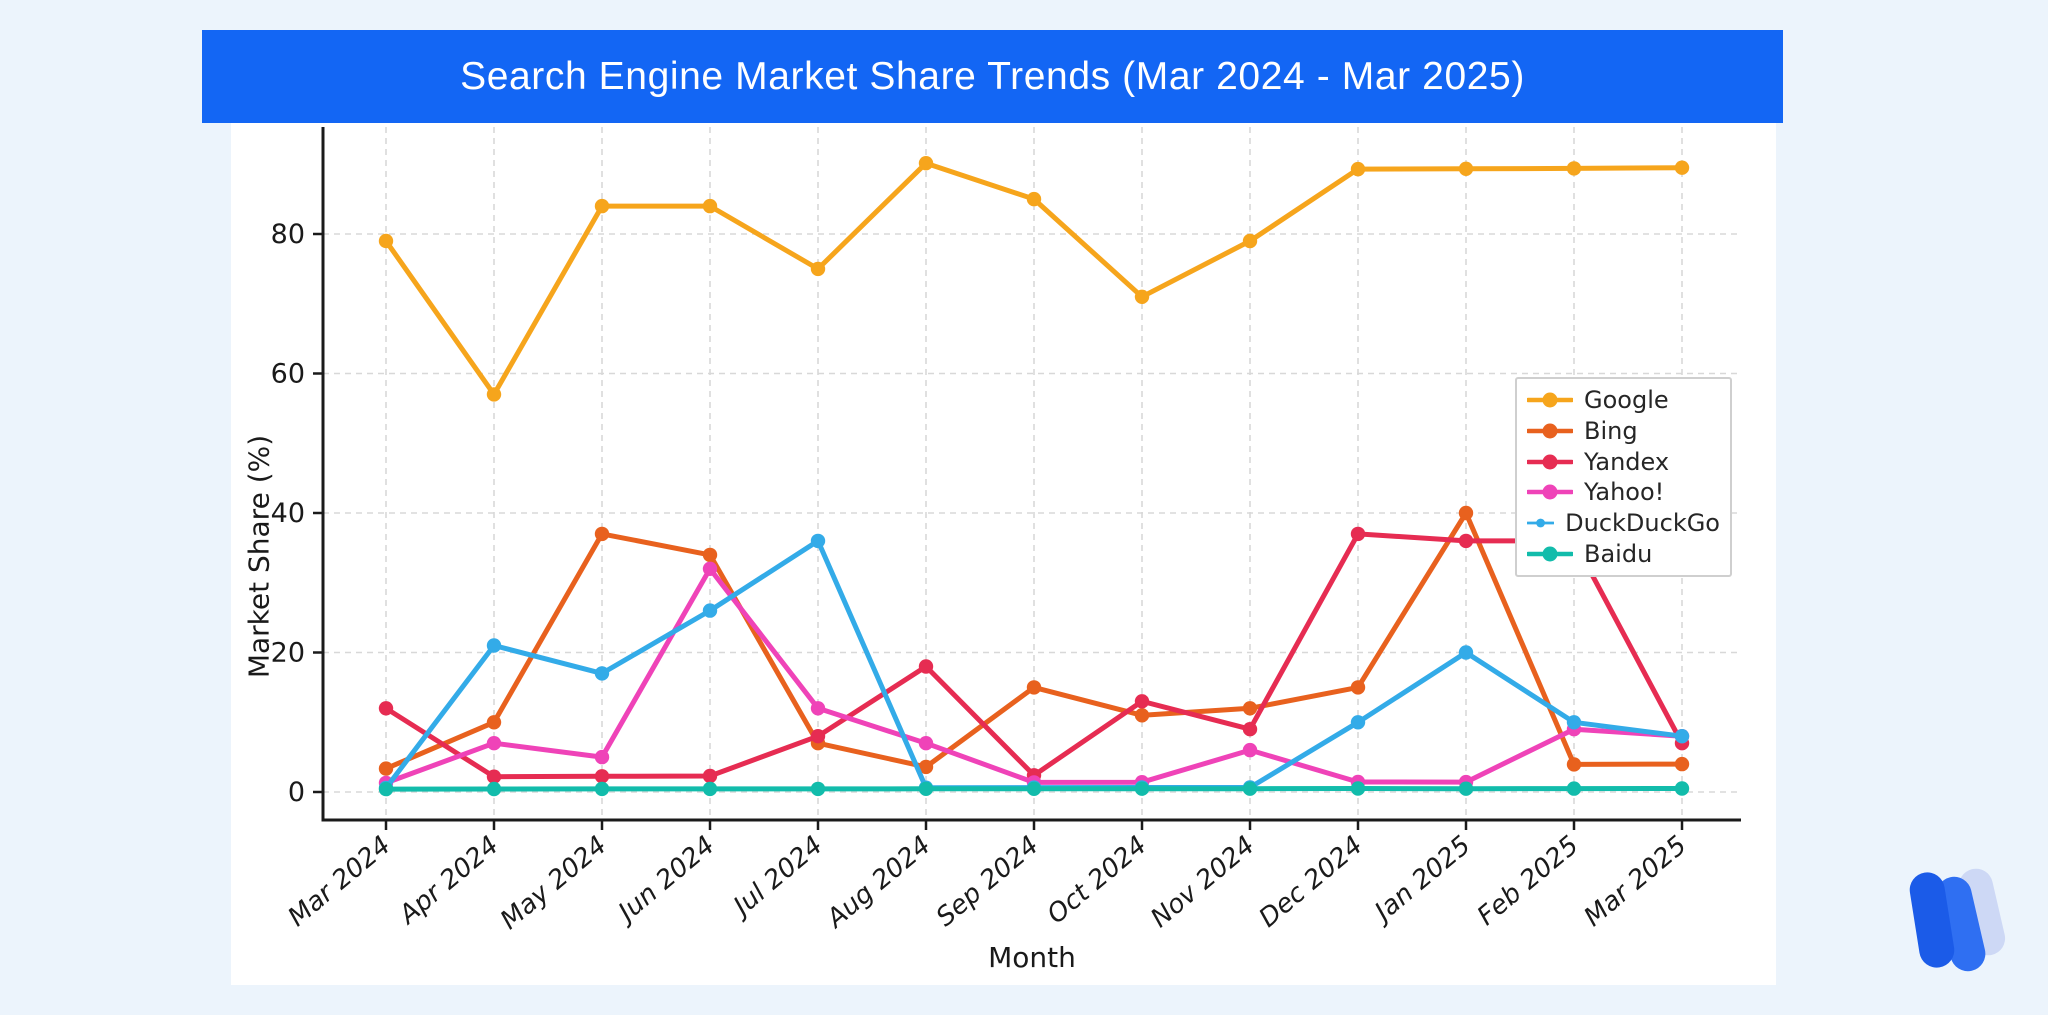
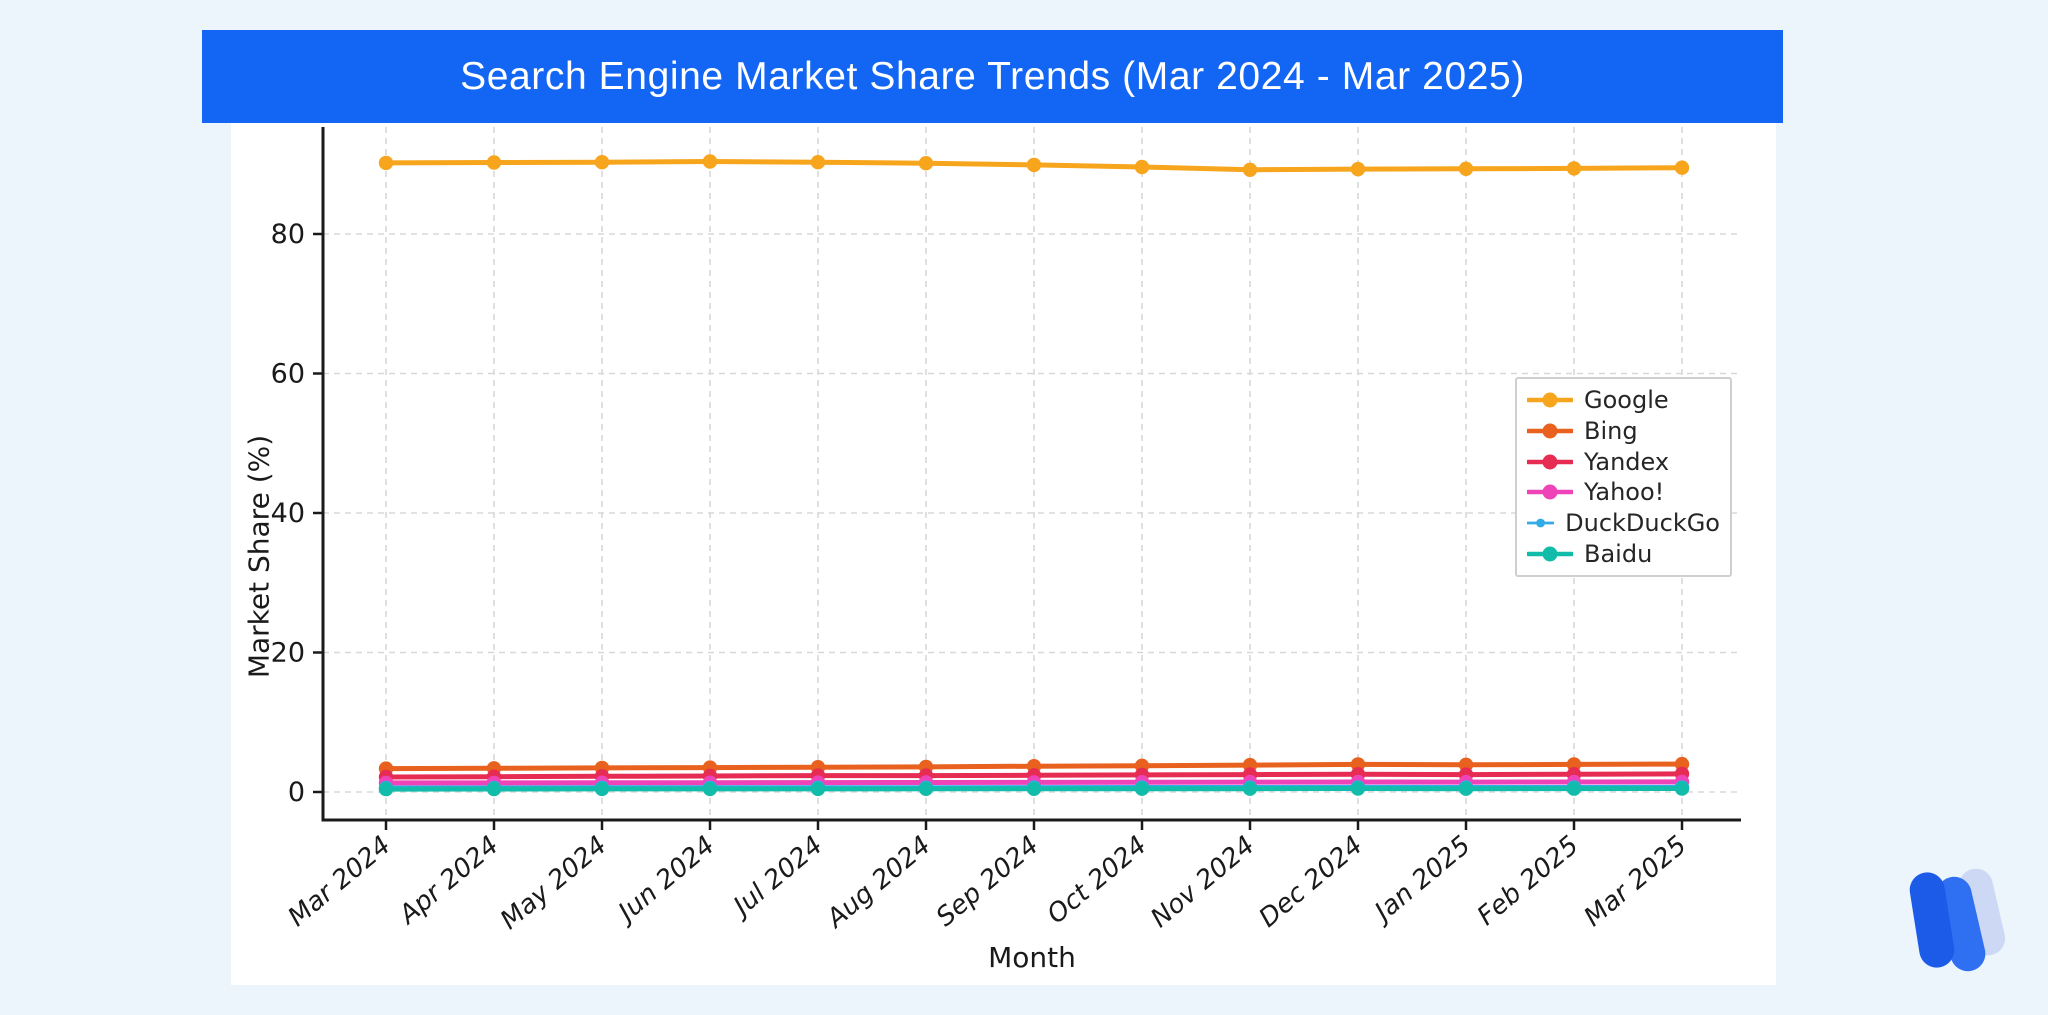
Google/Mar 2024: 79 -> 90
Yandex/Mar 2024: 12 -> 2
Google/Apr 2024: 57 -> 90
Bing/Apr 2024: 10 -> 3
Yahoo!/Apr 2024: 7 -> 1
DuckDuckGo/Apr 2024: 21 -> 1
Google/May 2024: 84 -> 90
Bing/May 2024: 37 -> 3
Yahoo!/May 2024: 5 -> 1
DuckDuckGo/May 2024: 17 -> 1
Google/Jun 2024: 84 -> 90
Bing/Jun 2024: 34 -> 4
Yahoo!/Jun 2024: 32 -> 1
DuckDuckGo/Jun 2024: 26 -> 1
Google/Jul 2024: 75 -> 90
Bing/Jul 2024: 7 -> 4
Yandex/Jul 2024: 8 -> 2
Yahoo!/Jul 2024: 12 -> 1
DuckDuckGo/Jul 2024: 36 -> 1
Yandex/Aug 2024: 18 -> 2
Yahoo!/Aug 2024: 7 -> 1
Google/Sep 2024: 85 -> 90
Bing/Sep 2024: 15 -> 4
Google/Oct 2024: 71 -> 90
Bing/Oct 2024: 11 -> 4
Yandex/Oct 2024: 13 -> 2
Google/Nov 2024: 79 -> 89
Bing/Nov 2024: 12 -> 4
Yandex/Nov 2024: 9 -> 2
Yahoo!/Nov 2024: 6 -> 1
Bing/Dec 2024: 15 -> 4
Yandex/Dec 2024: 37 -> 3
DuckDuckGo/Dec 2024: 10 -> 1
Bing/Jan 2025: 40 -> 4
Yandex/Jan 2025: 36 -> 2
DuckDuckGo/Jan 2025: 20 -> 1
Yandex/Feb 2025: 36 -> 3
Yahoo!/Feb 2025: 9 -> 1
DuckDuckGo/Feb 2025: 10 -> 1
Yandex/Mar 2025: 7 -> 3
Yahoo!/Mar 2025: 8 -> 1
DuckDuckGo/Mar 2025: 8 -> 1
